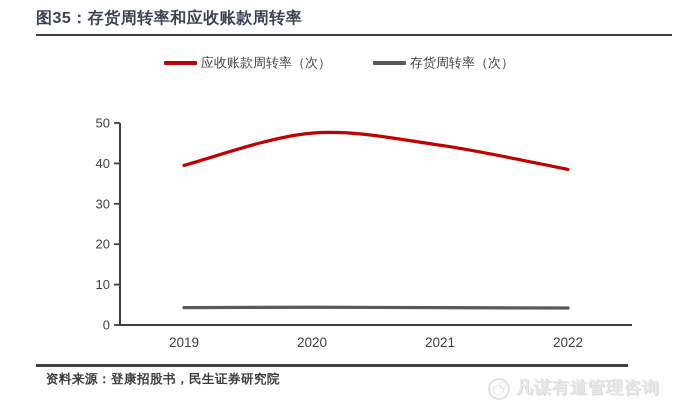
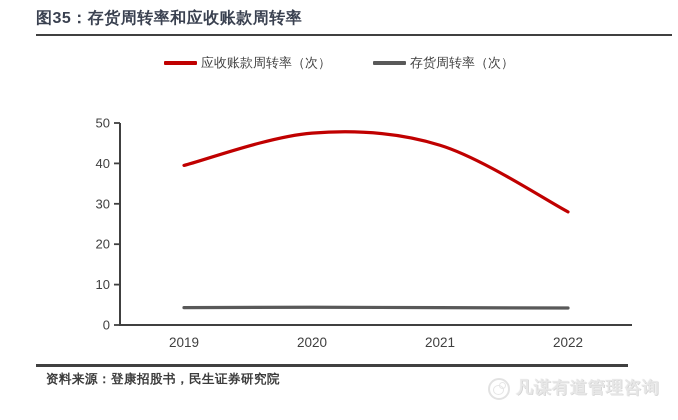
应收账款周转率（次）/2022: 38 -> 28
